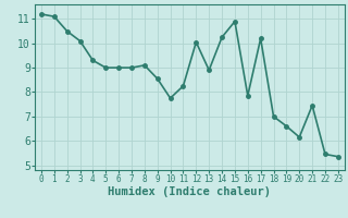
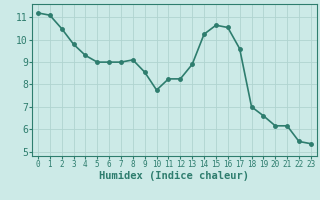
3: 10.10 -> 9.80
12: 10.05 -> 8.25
15: 10.90 -> 10.65
16: 7.85 -> 10.55
17: 10.20 -> 9.60
21: 7.45 -> 6.15
